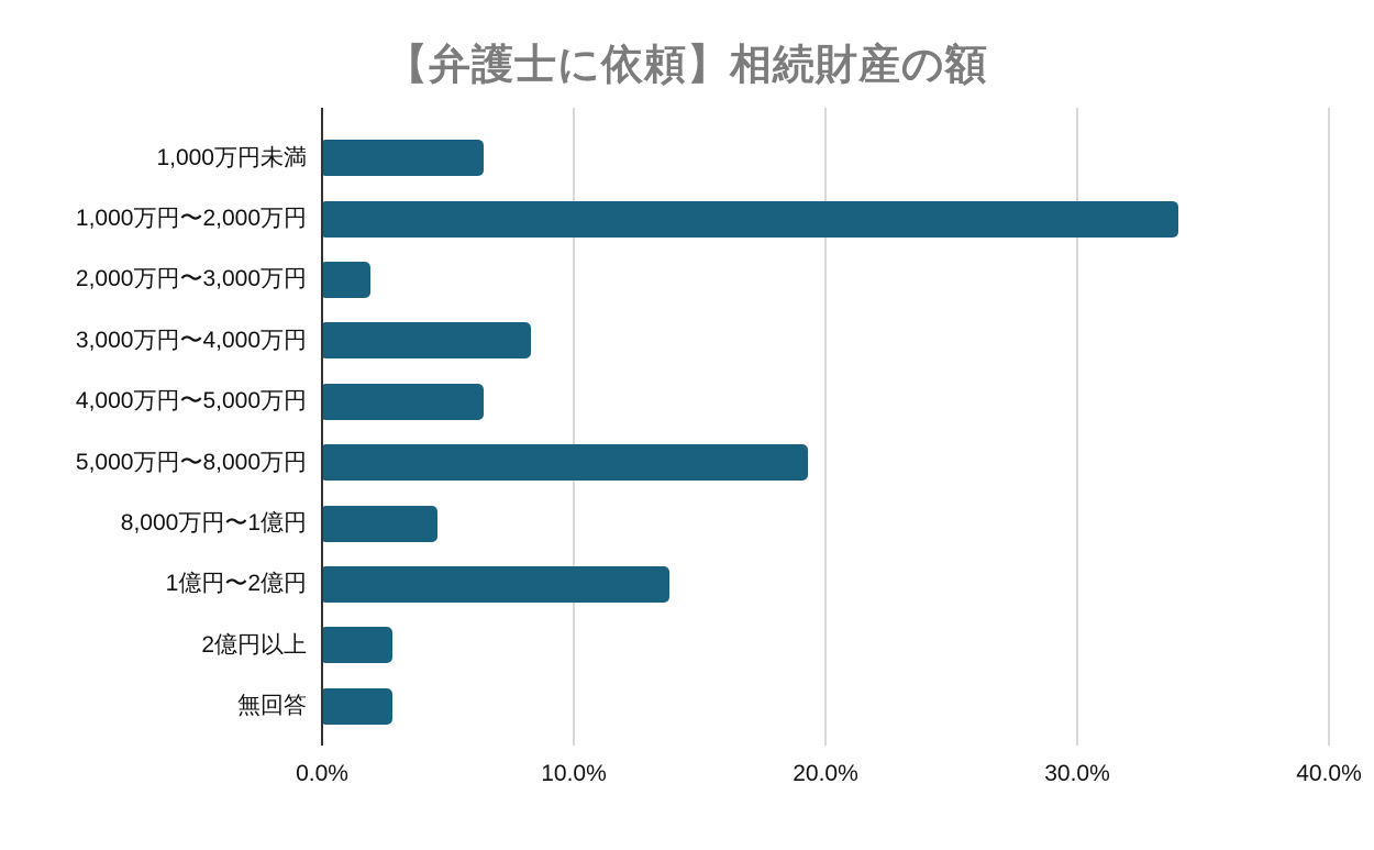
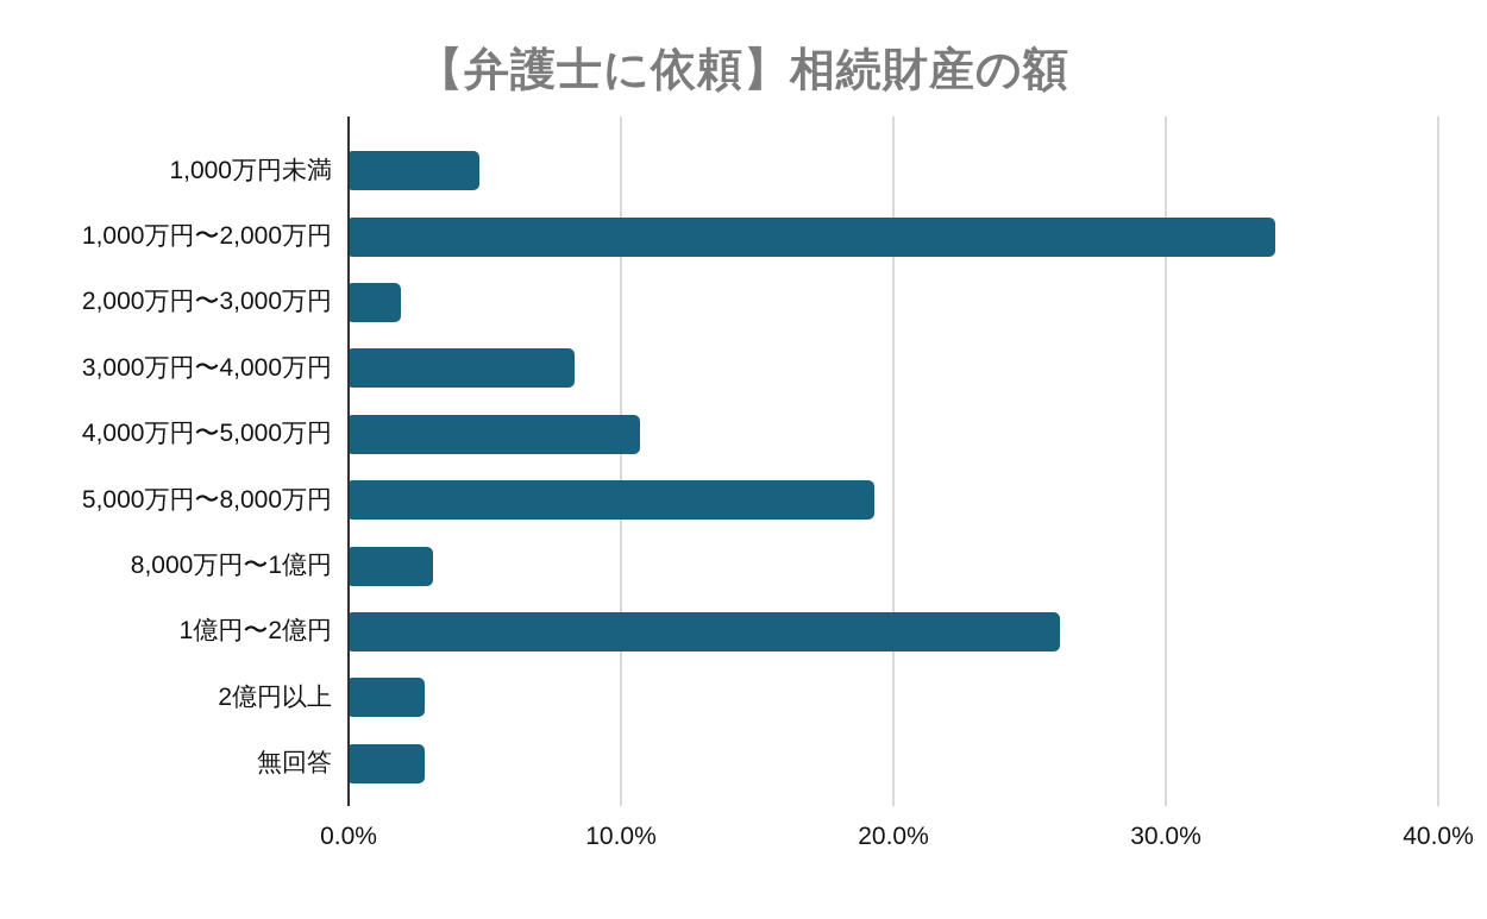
1,000万円未満: 6.4% -> 4.8%
4,000万円〜5,000万円: 6.4% -> 10.7%
8,000万円〜1億円: 4.6% -> 3.1%
1億円〜2億円: 13.8% -> 26.1%
